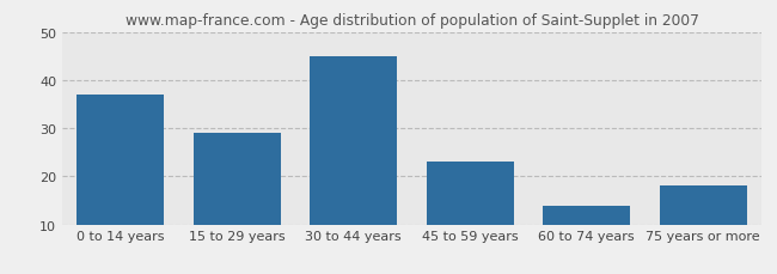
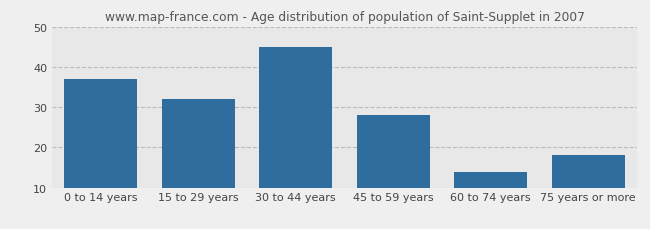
15 to 29 years: 29 -> 32
45 to 59 years: 23 -> 28
